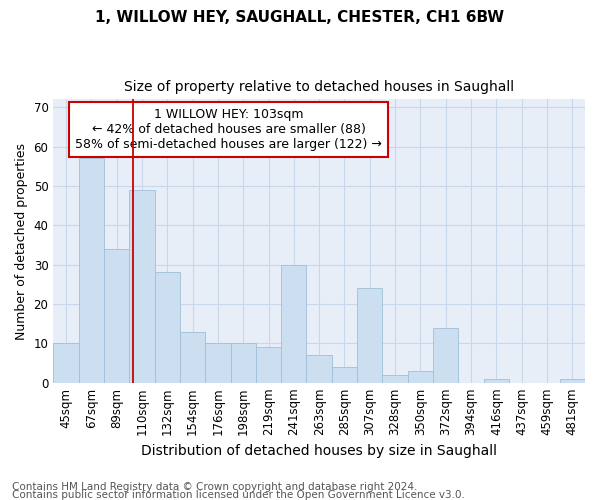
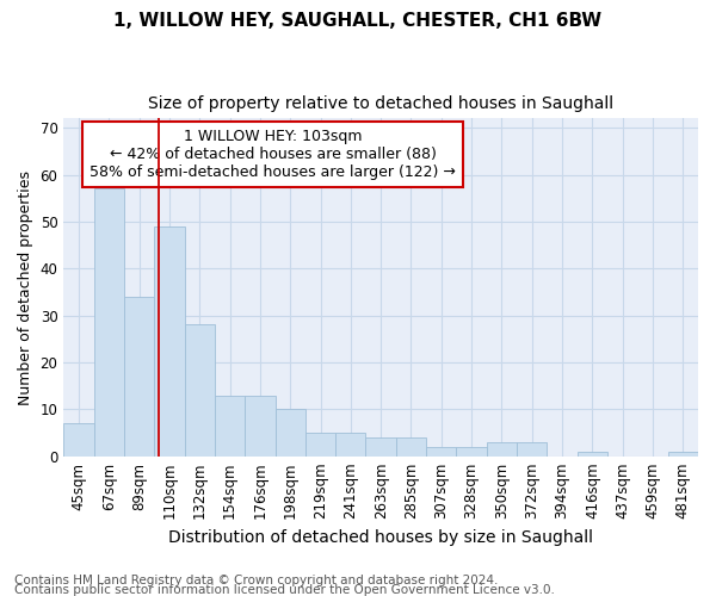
45sqm: 10 -> 7
176sqm: 10 -> 13
219sqm: 9 -> 5
241sqm: 30 -> 5
263sqm: 7 -> 4
307sqm: 24 -> 2
372sqm: 14 -> 3
